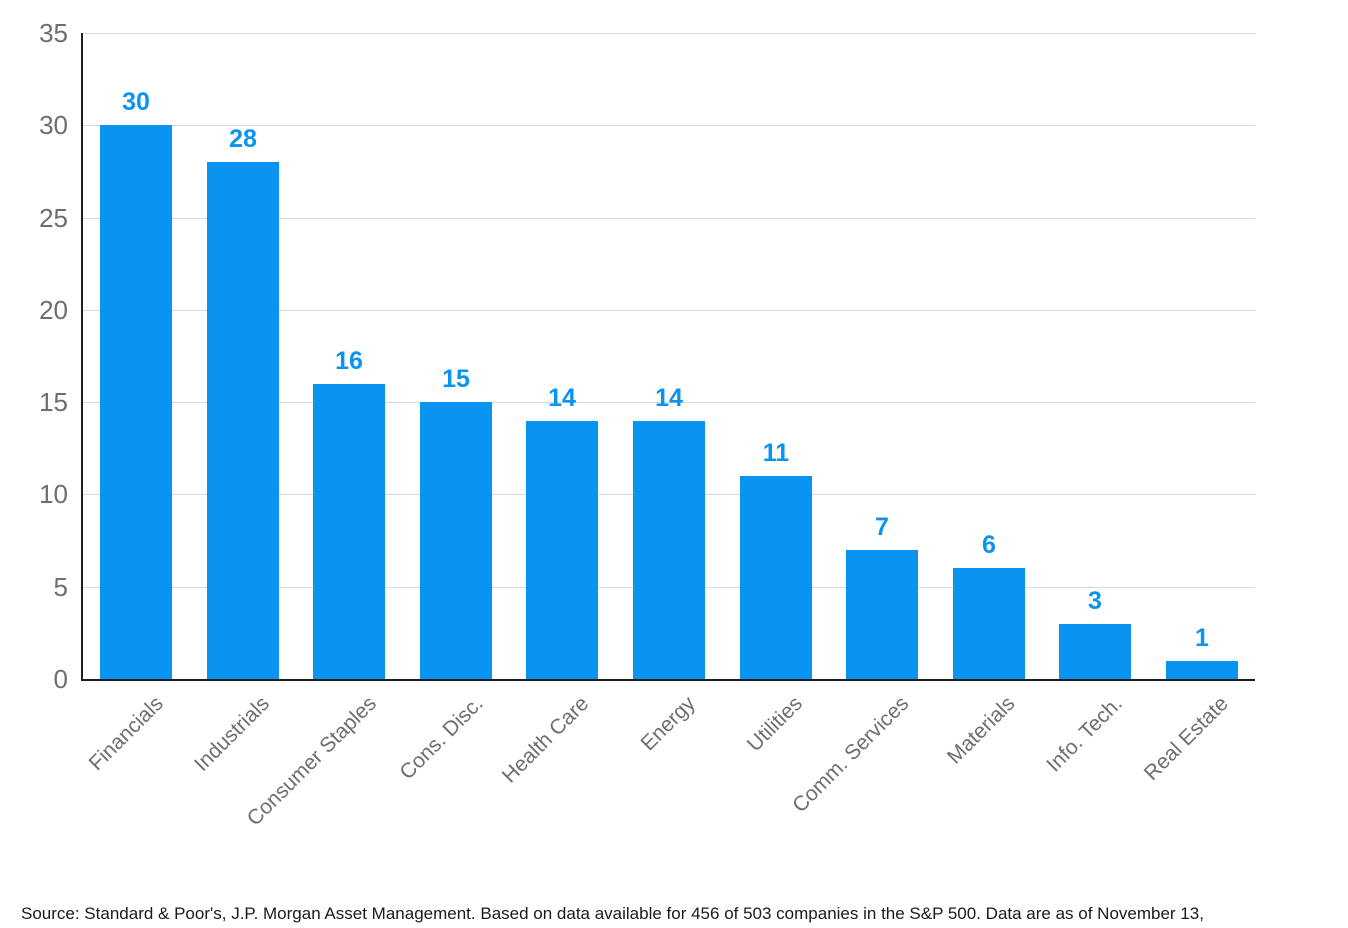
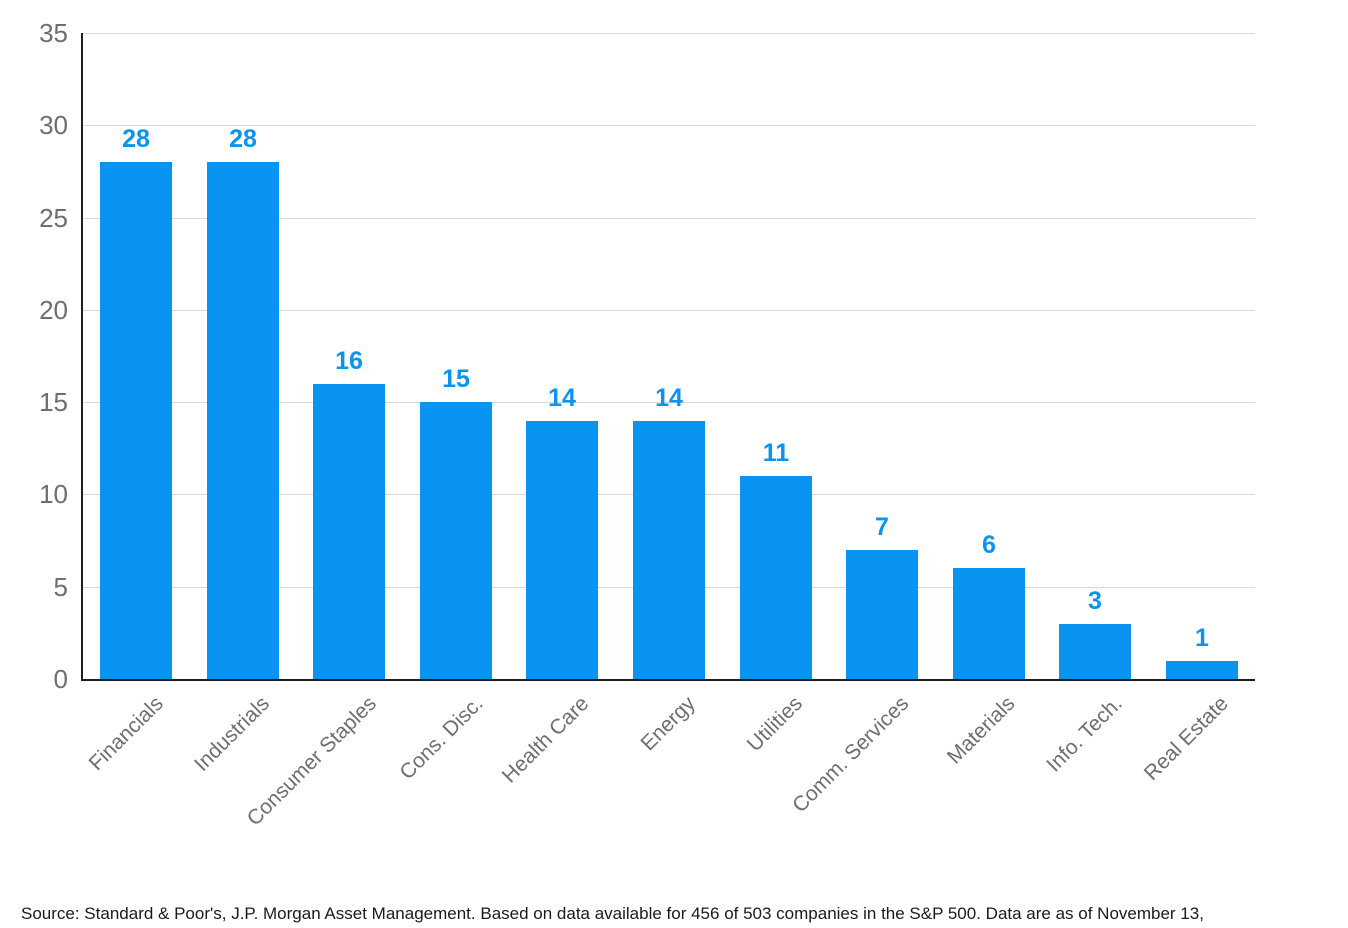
Financials: 30 -> 28
